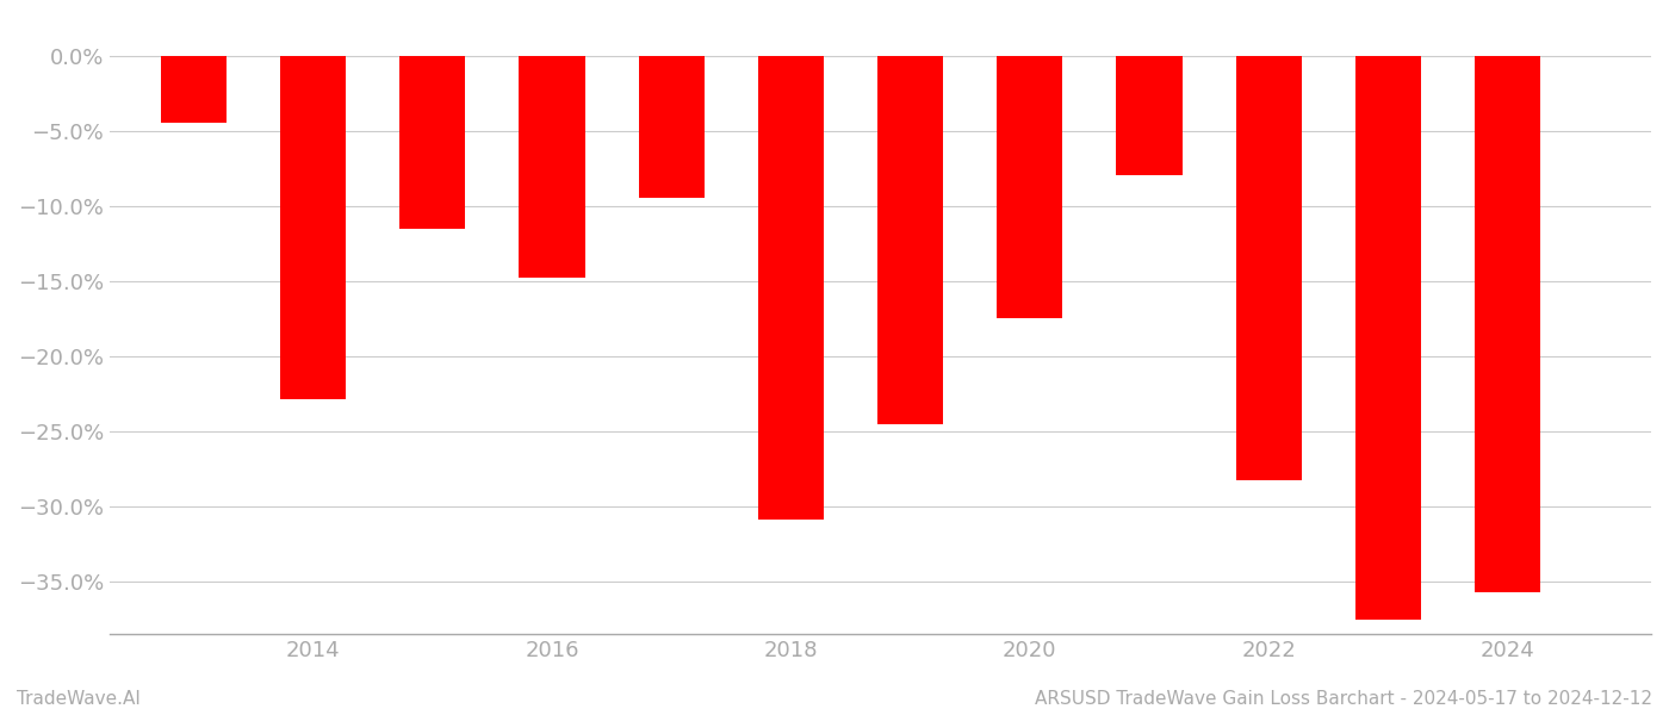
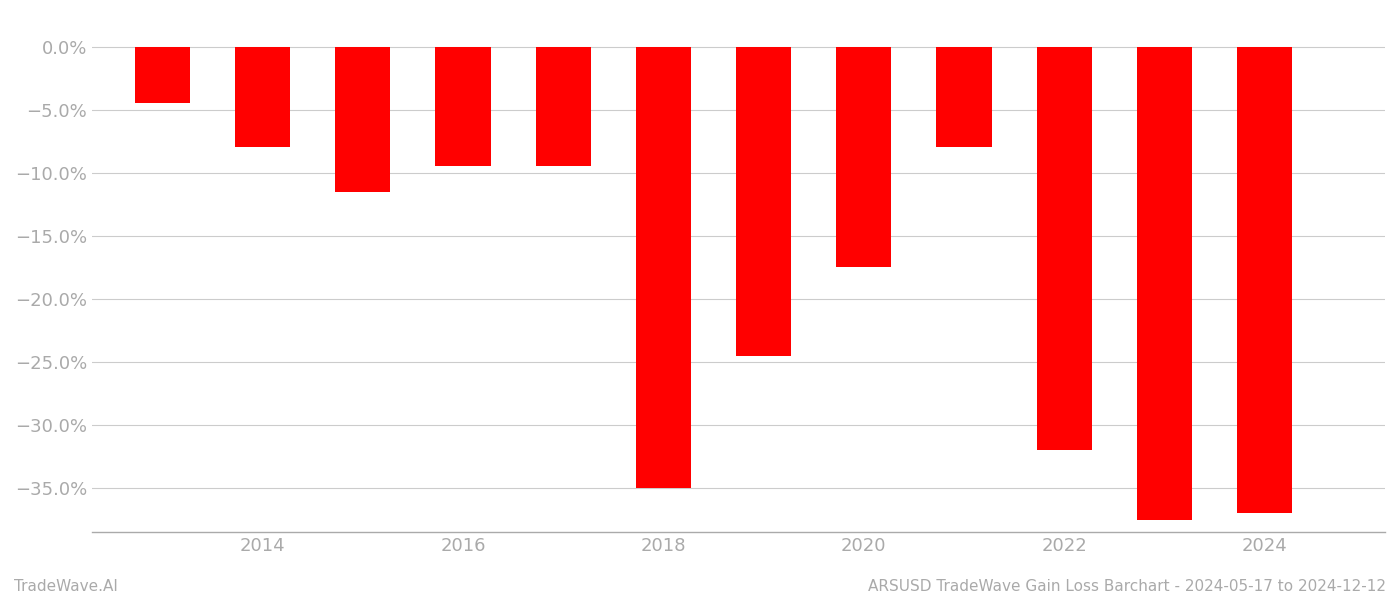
2014: -22.9% -> -8.0%
2016: -14.8% -> -9.5%
2018: -30.9% -> -35.0%
2022: -28.3% -> -32.0%
2024: -35.7% -> -37.0%
